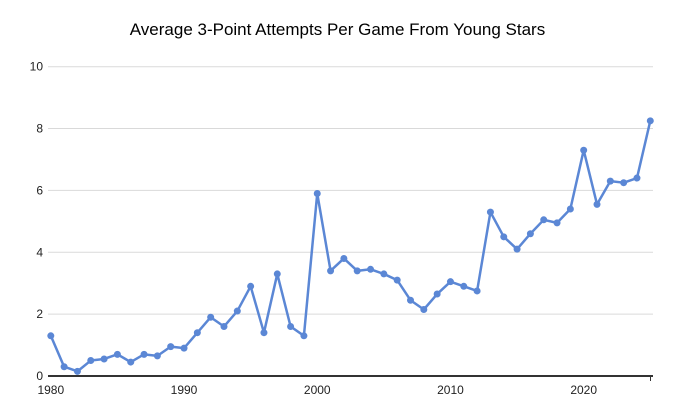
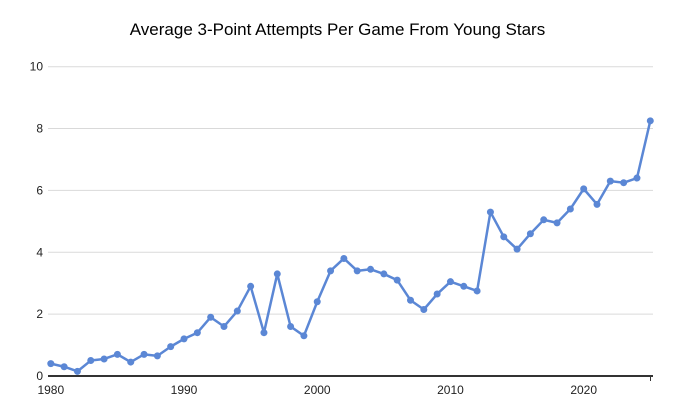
1980: 1.3 -> 0.4
1990: 0.9 -> 1.2
2000: 5.9 -> 2.4
2020: 7.3 -> 6.0
